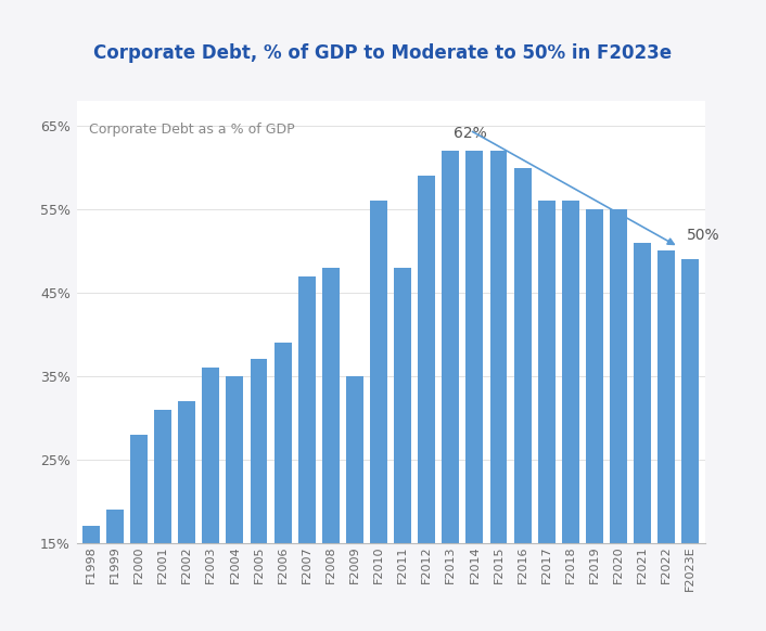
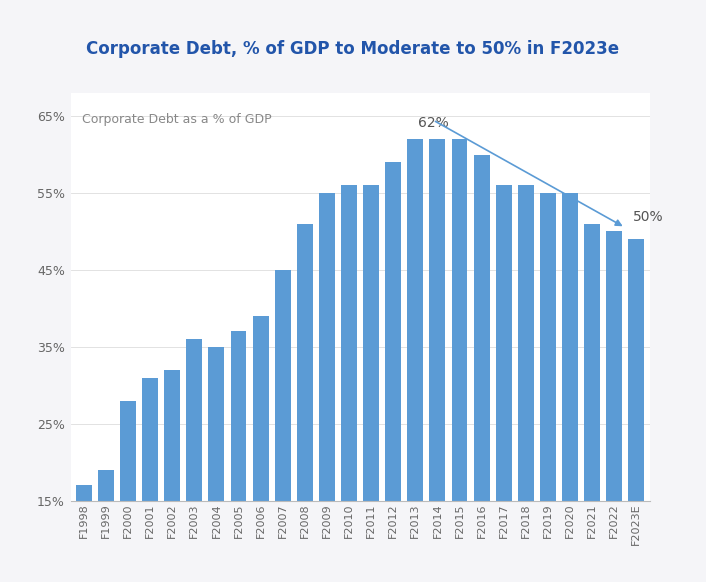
F2007: 47% -> 45%
F2008: 48% -> 51%
F2009: 35% -> 55%
F2011: 48% -> 56%
